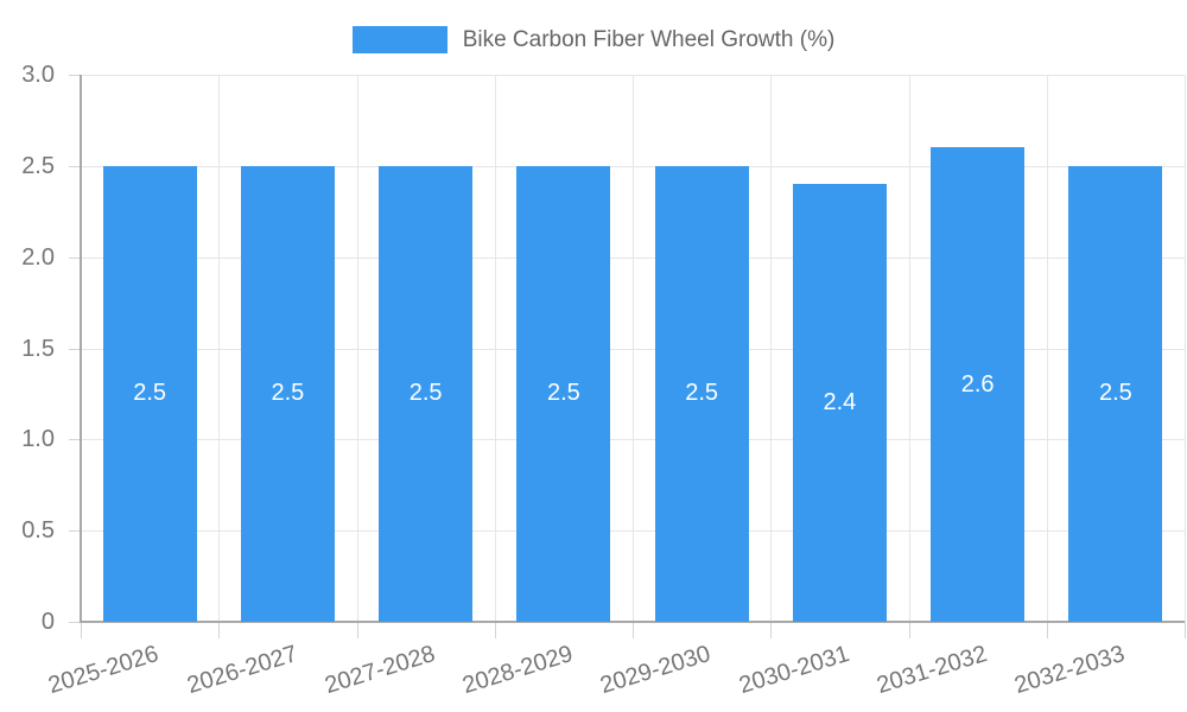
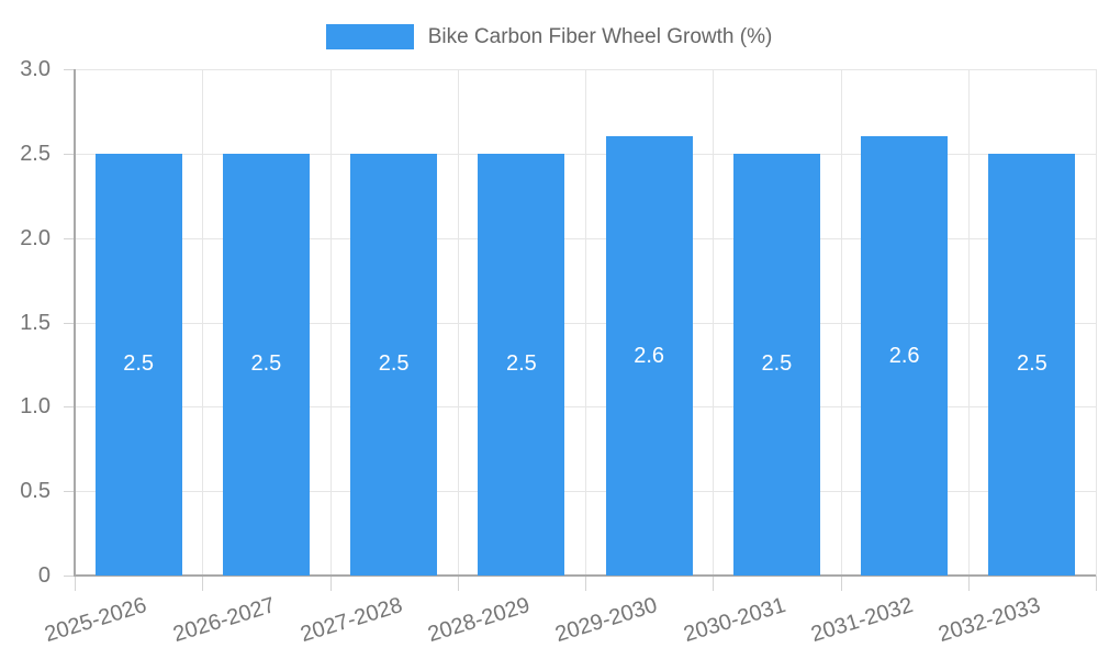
2029-2030: 2.5 -> 2.6
2030-2031: 2.4 -> 2.5
